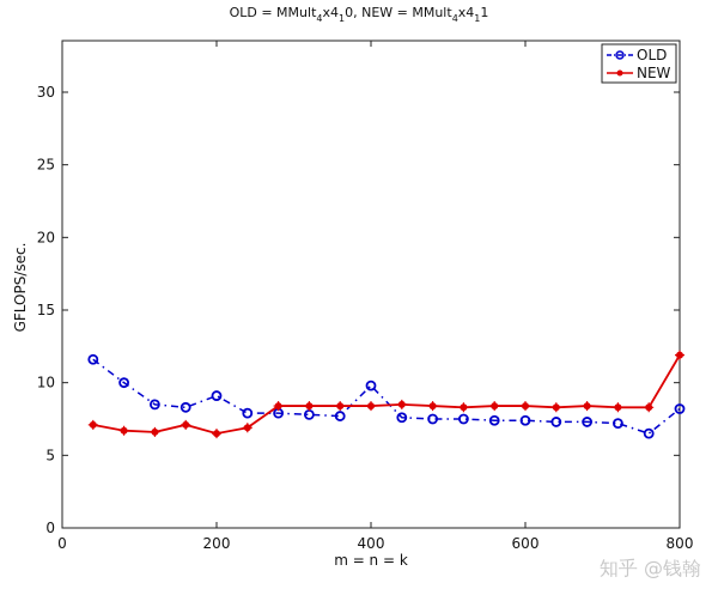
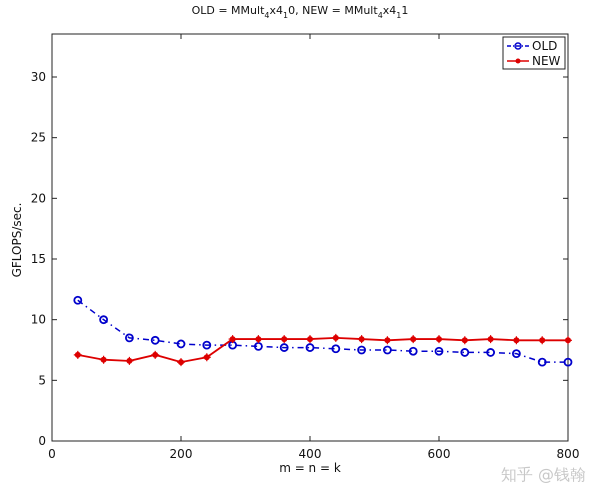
OLD/200: 9.1 -> 8.0
OLD/400: 9.8 -> 7.7
OLD/800: 8.2 -> 6.5
NEW/800: 11.9 -> 8.3
